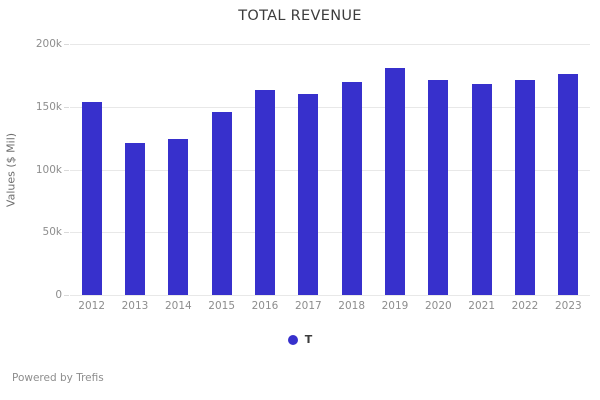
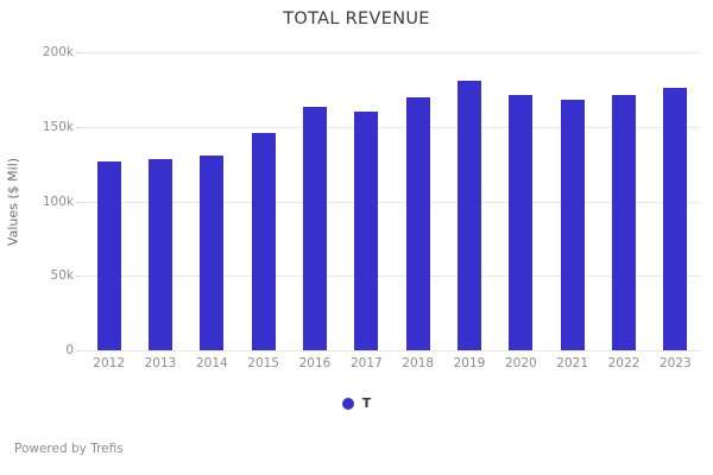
2012: 154k -> 127k
2013: 121k -> 128k
2014: 124k -> 131k
